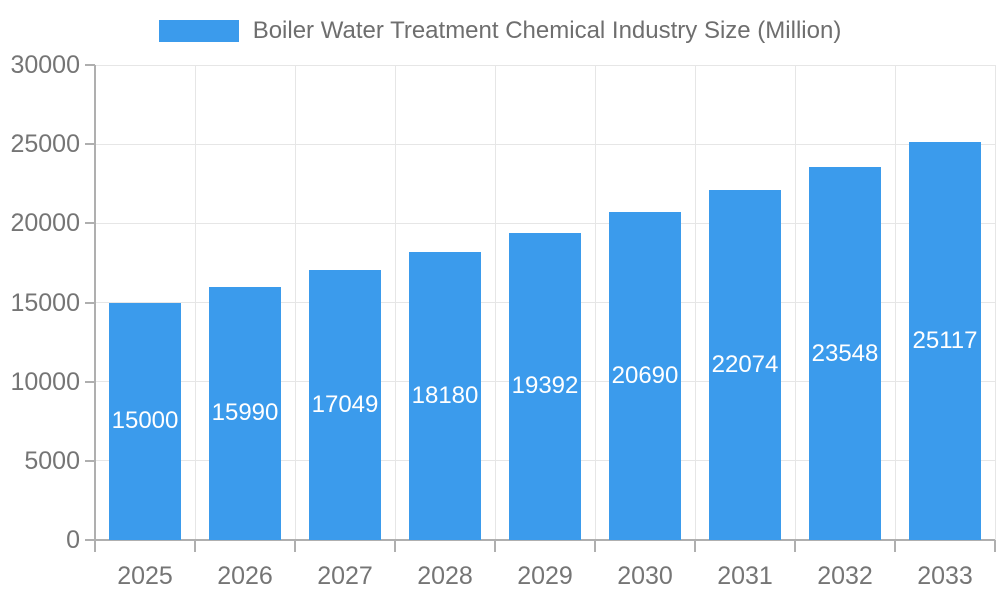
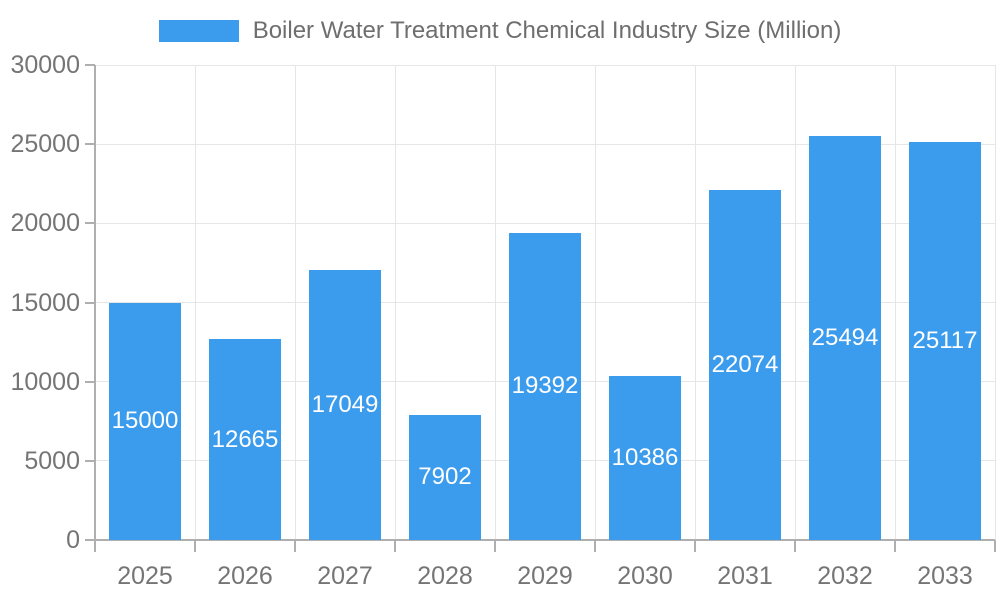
2026: 15990 -> 12665
2028: 18180 -> 7902
2030: 20690 -> 10386
2032: 23548 -> 25494
